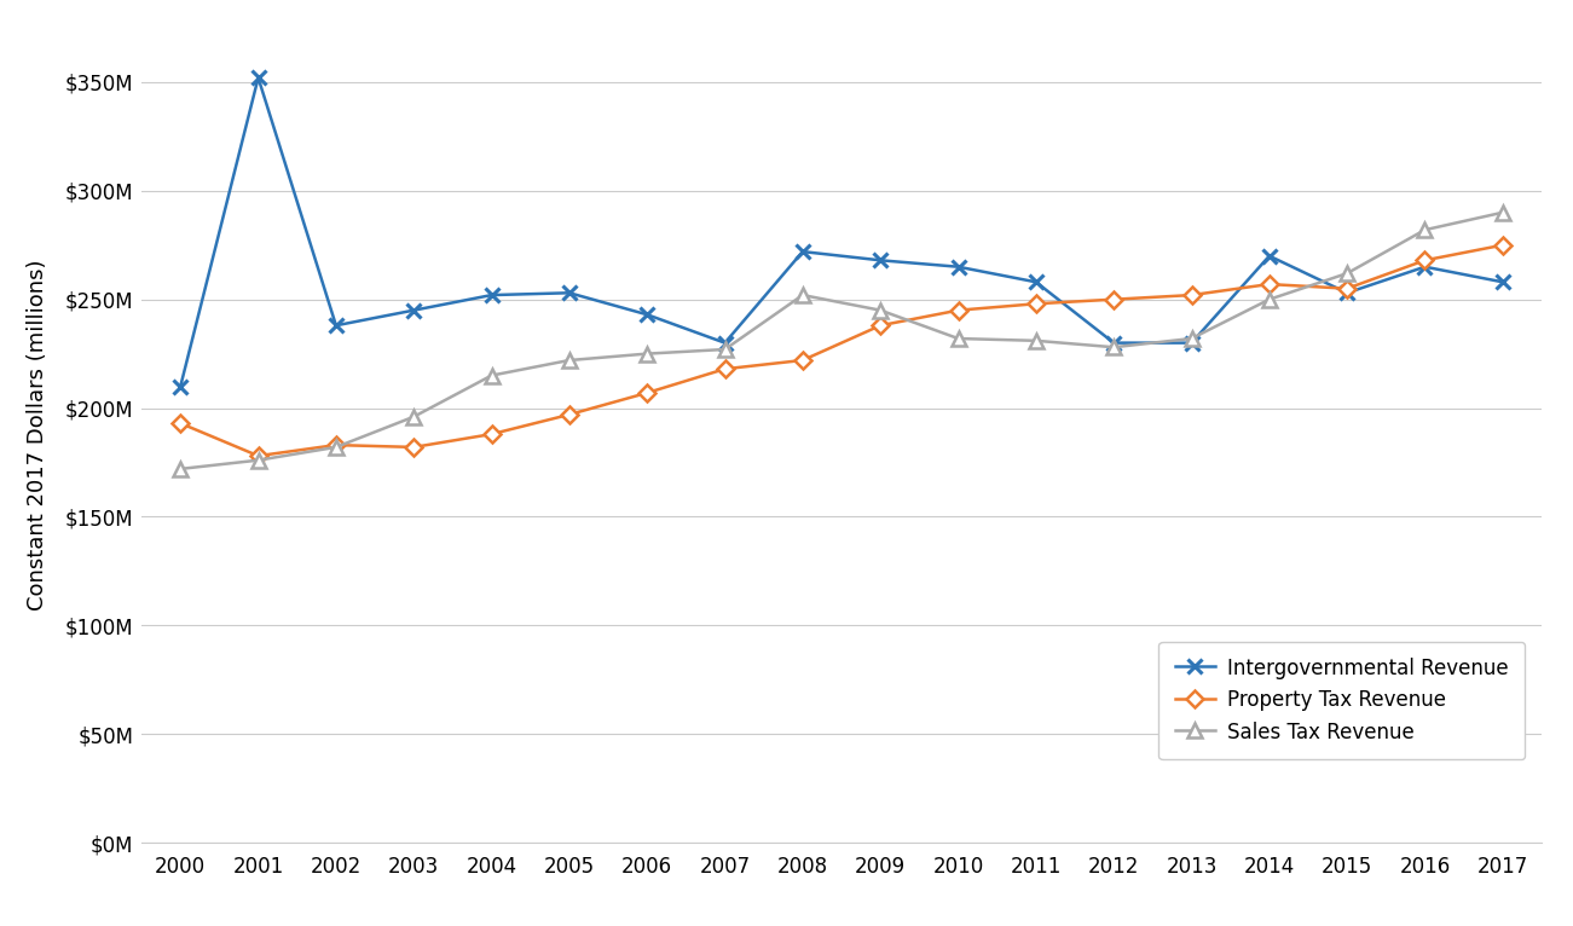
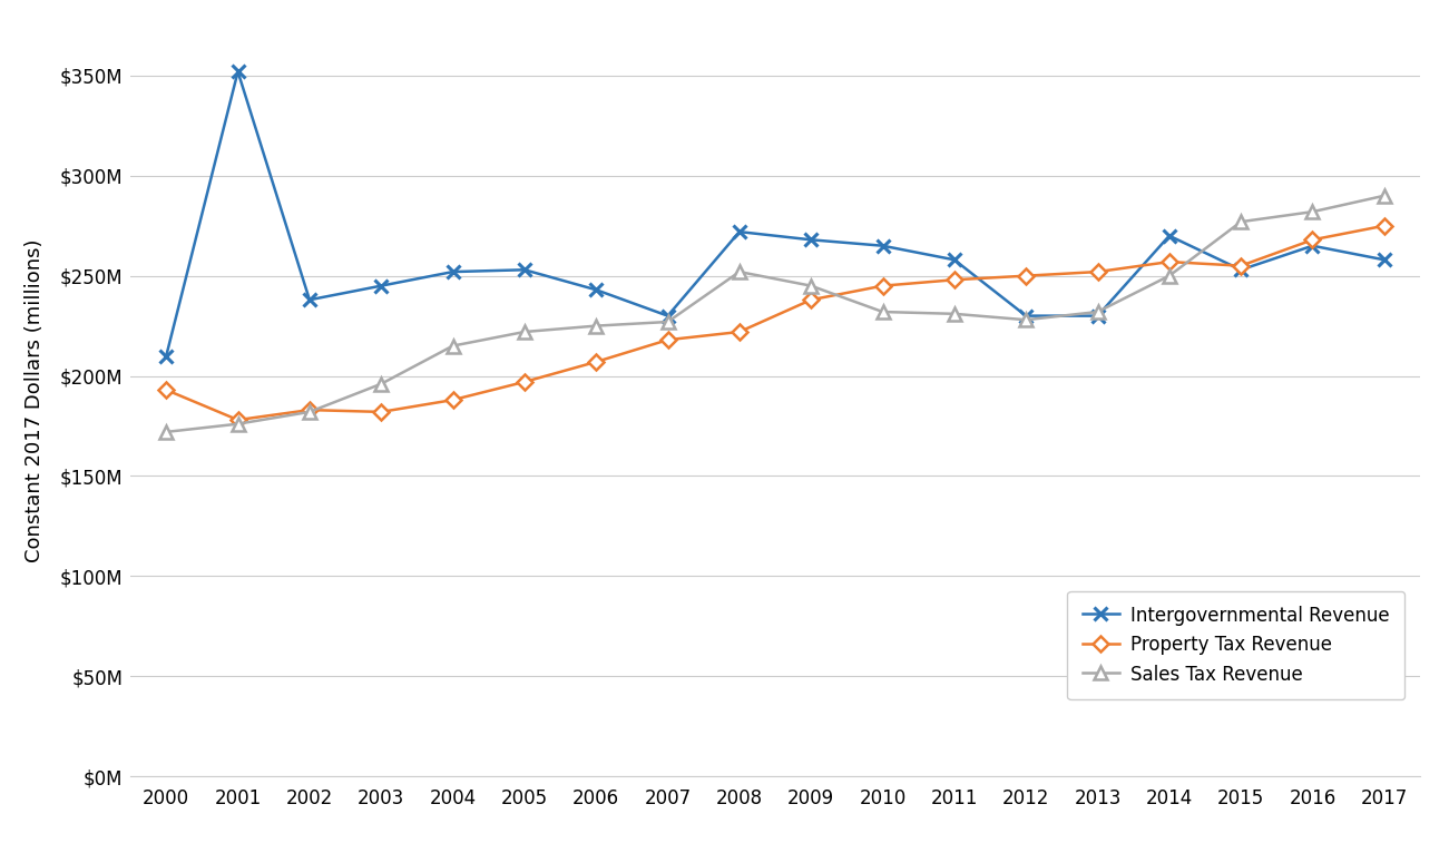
Sales Tax Revenue/2015: $262M -> $277M
